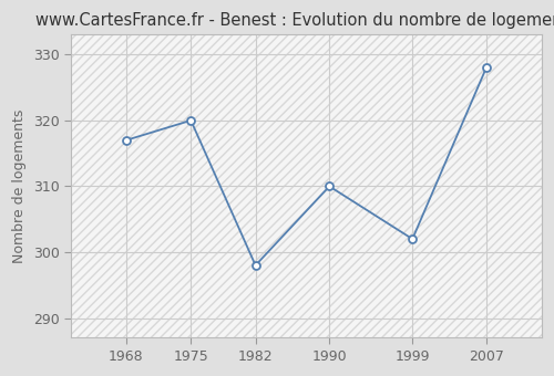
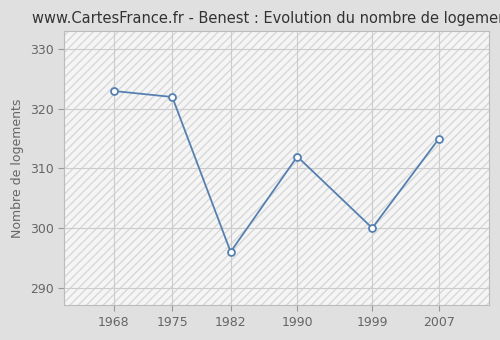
1968: 317 -> 323
1975: 320 -> 322
1982: 298 -> 296
1990: 310 -> 312
1999: 302 -> 300
2007: 328 -> 315
